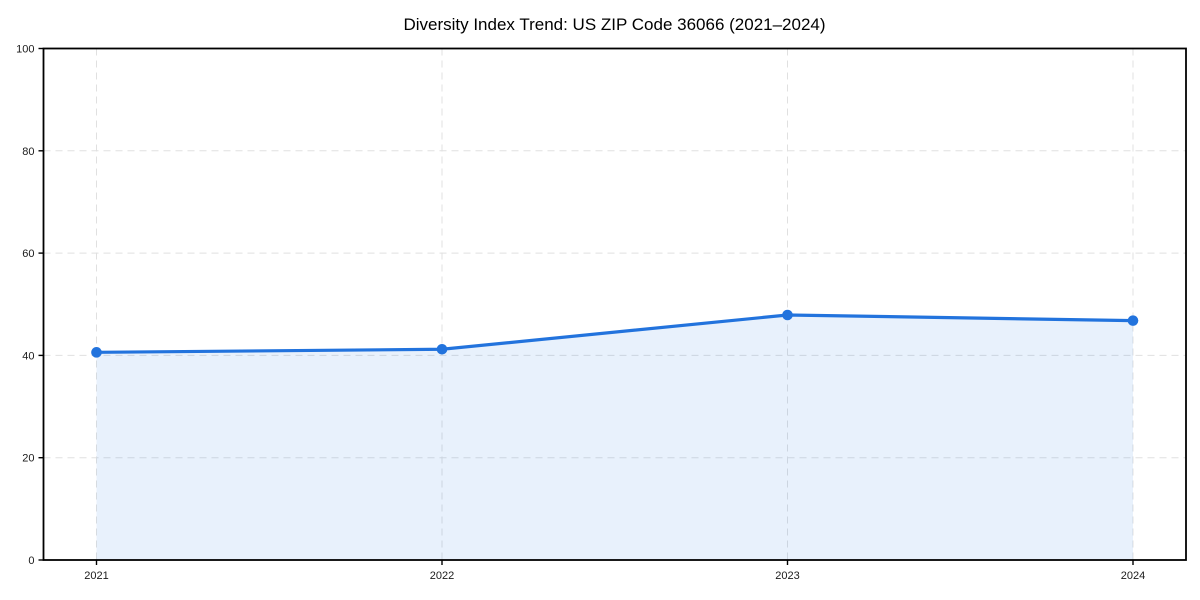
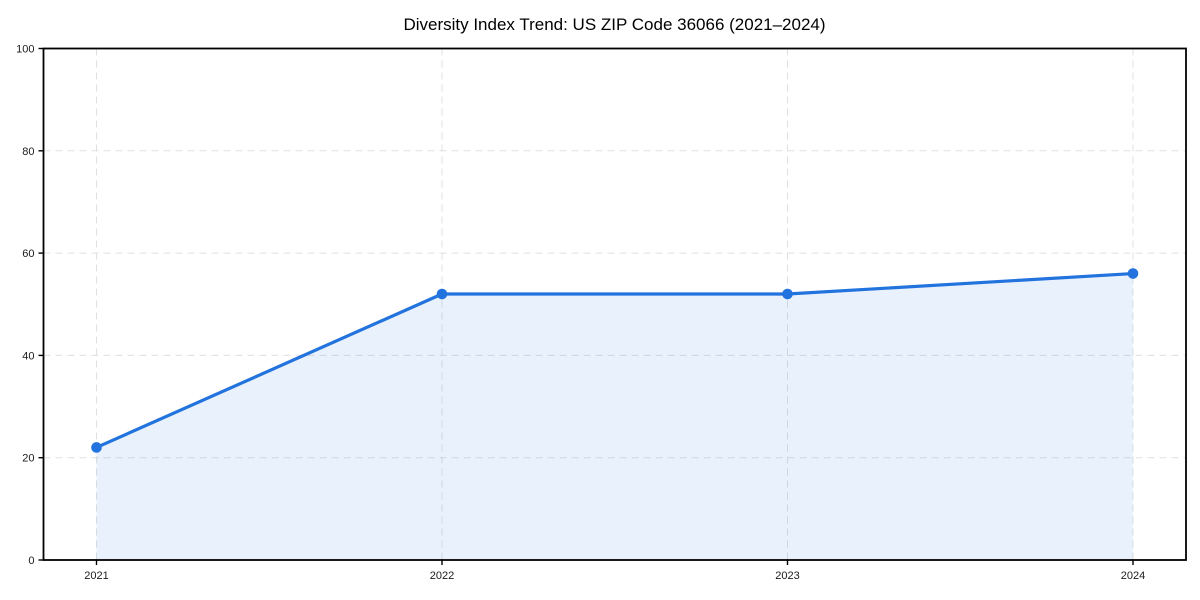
2021: 41 -> 22
2022: 41 -> 52
2023: 48 -> 52
2024: 47 -> 56
